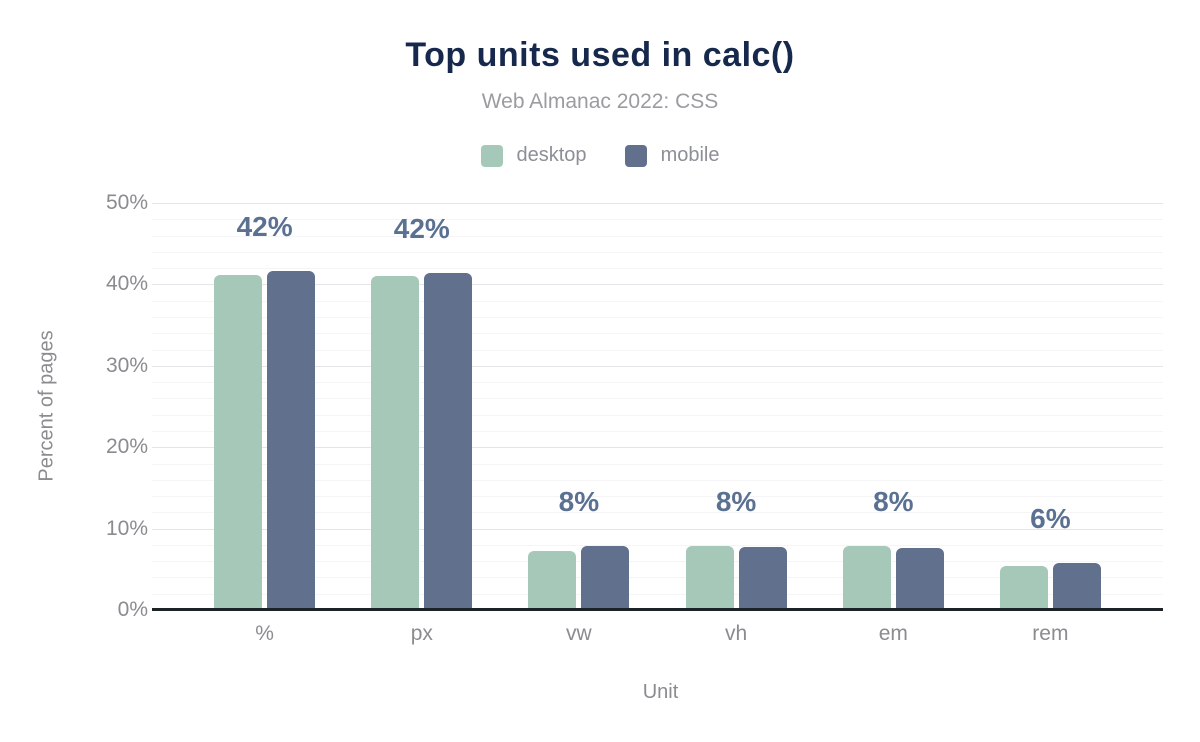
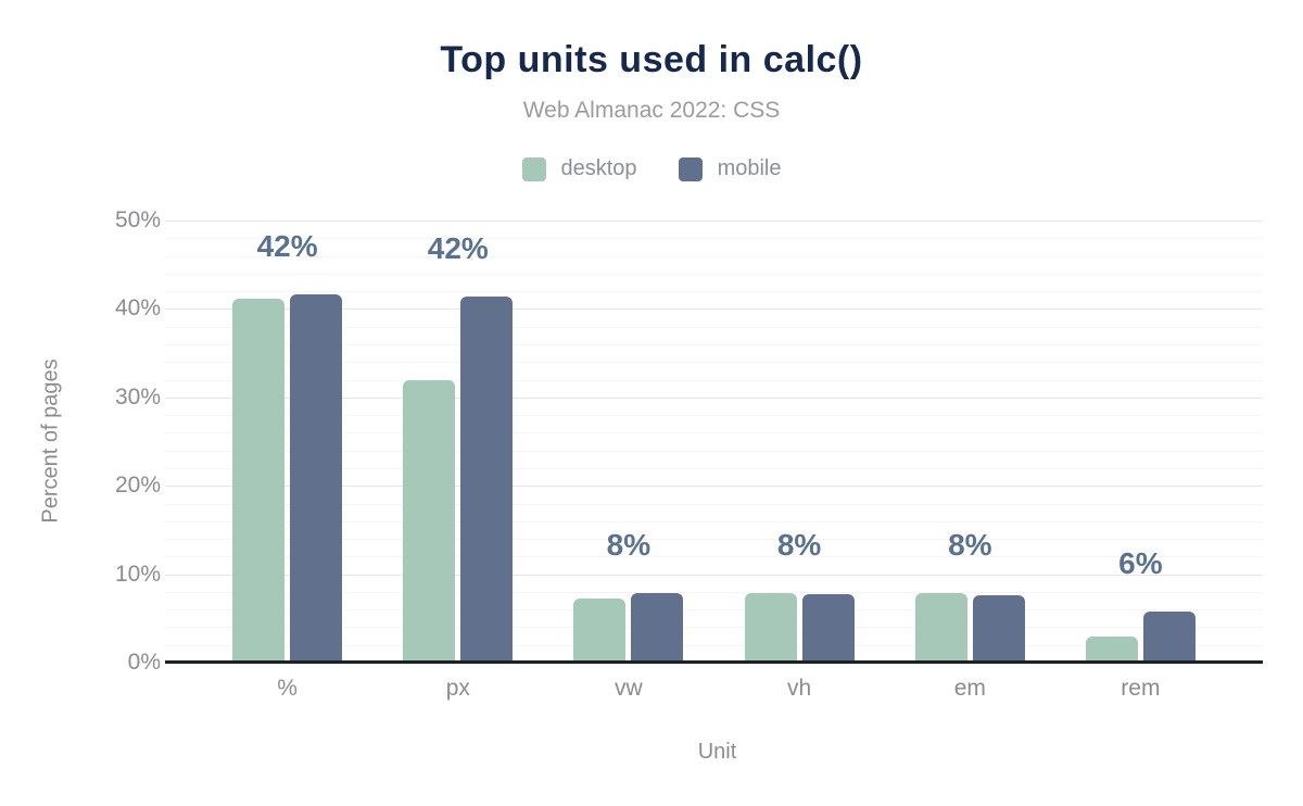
desktop/px: 41% -> 32%
desktop/rem: 5% -> 3%
